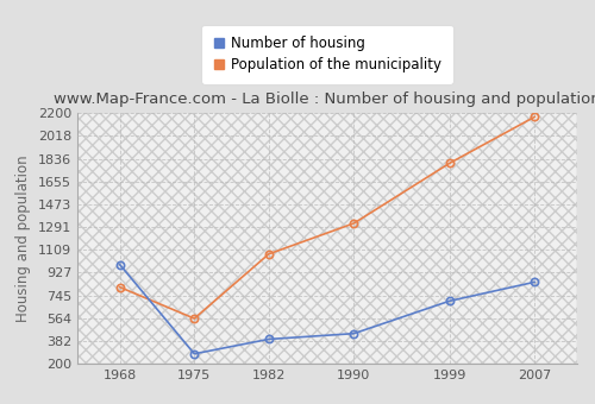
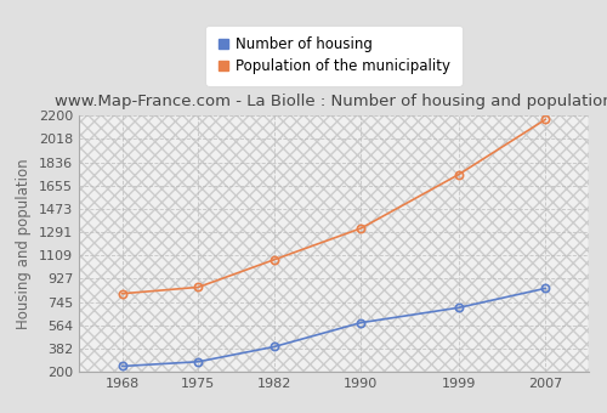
Number of housing/1968: 990 -> 240
Population of the municipality/1975: 560 -> 860
Number of housing/1990: 440 -> 580
Population of the municipality/1999: 1800 -> 1740
